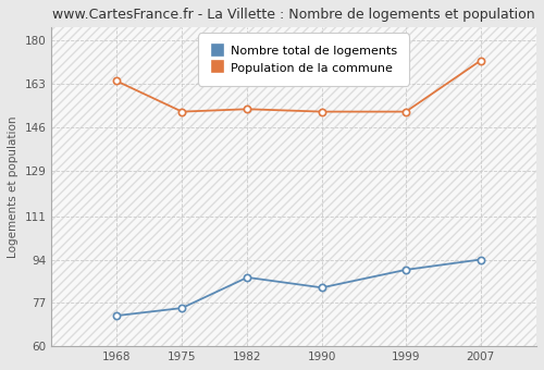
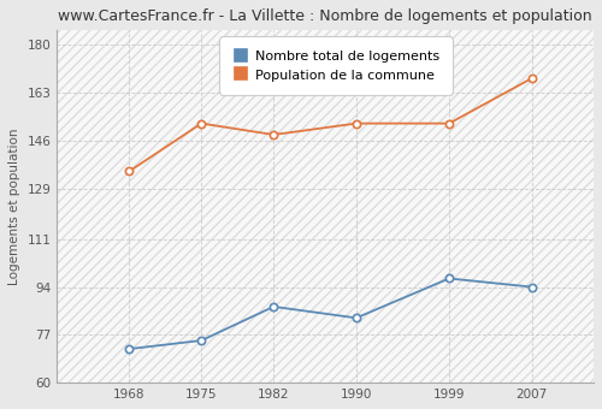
Population de la commune/1968: 164 -> 135
Population de la commune/1982: 153 -> 148
Nombre total de logements/1999: 90 -> 97
Population de la commune/2007: 172 -> 168
